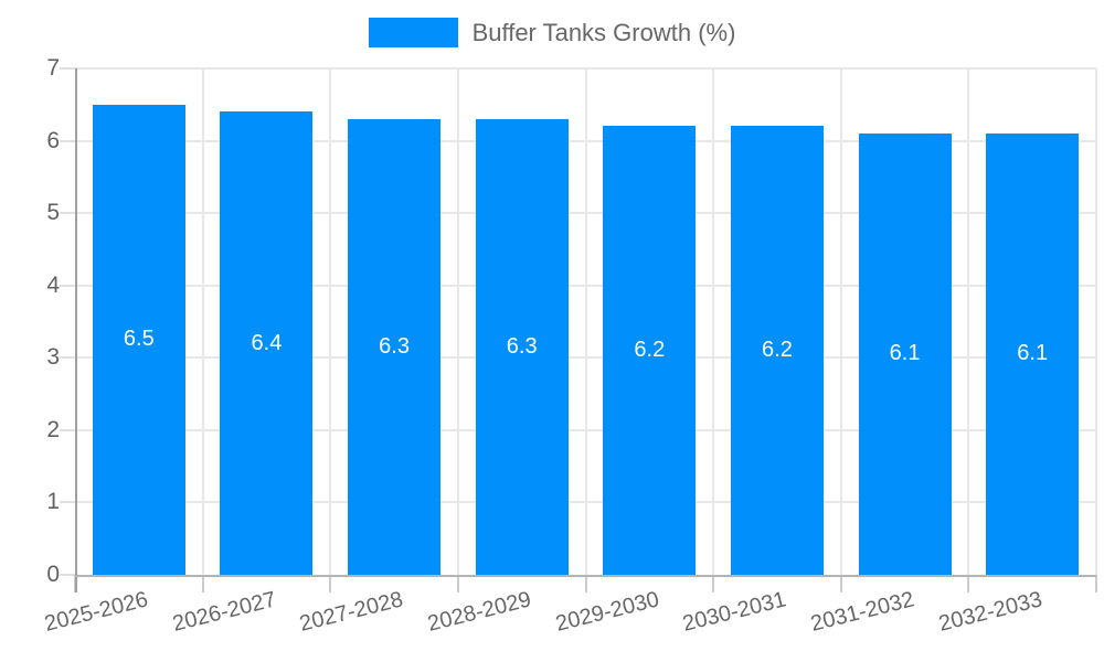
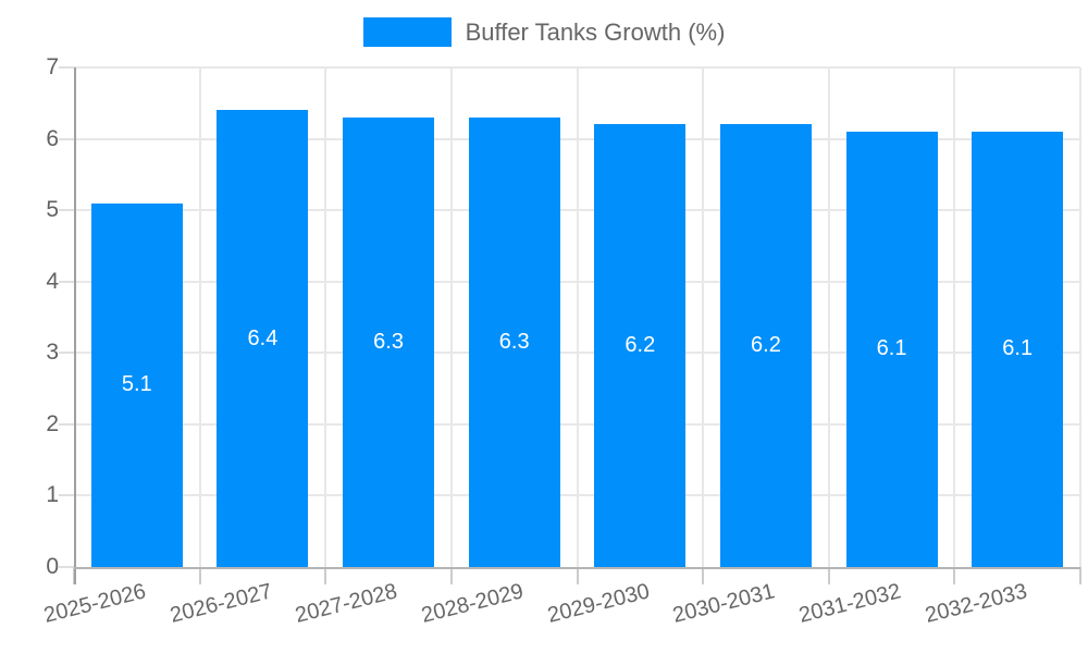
2025-2026: 6.5 -> 5.1
